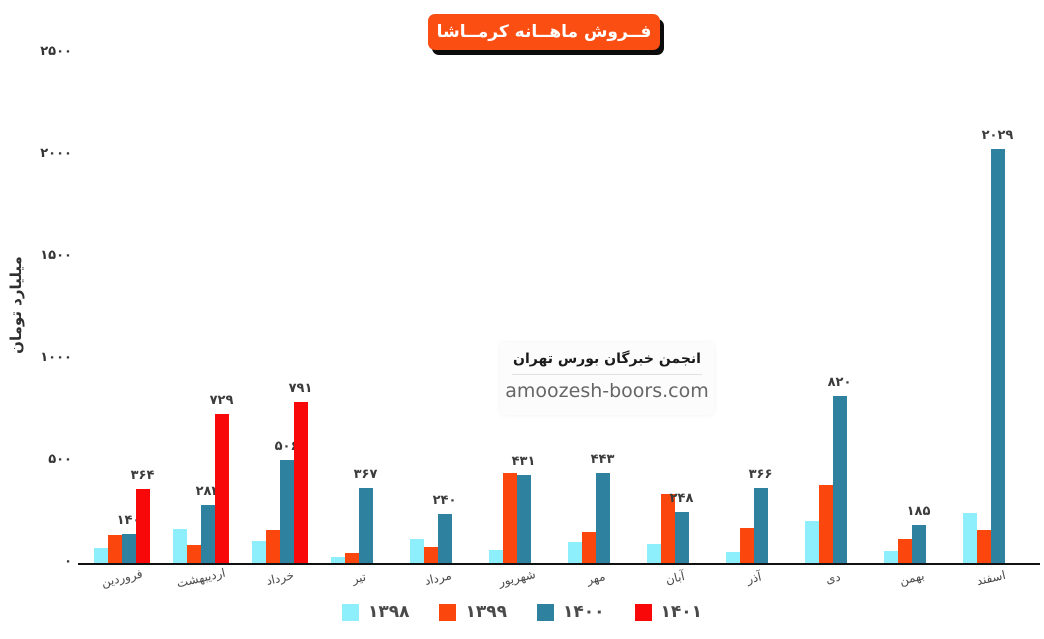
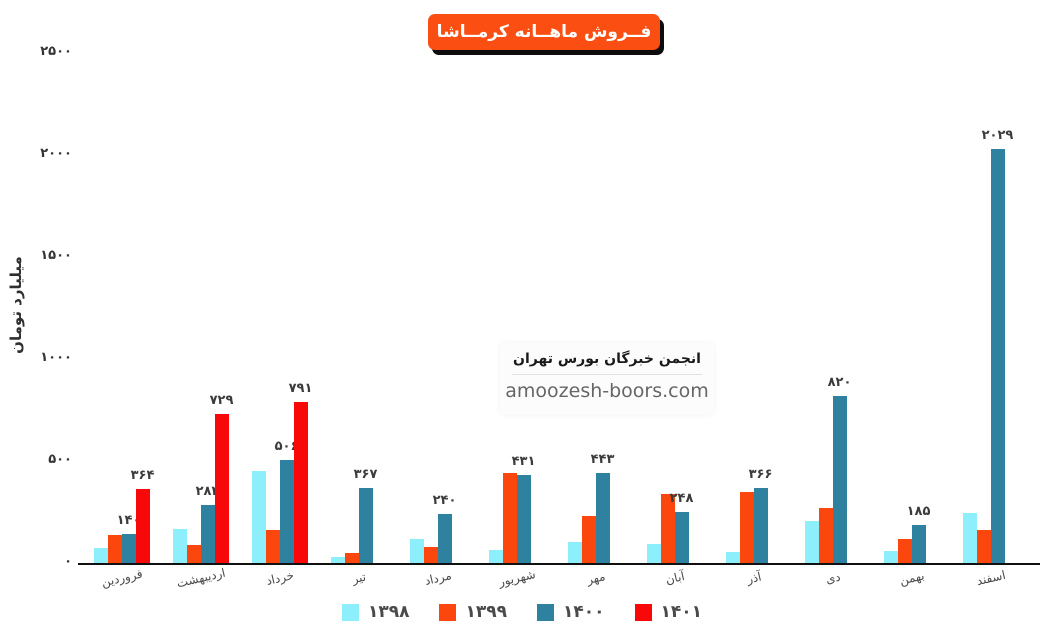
۱۳۹۸/خرداد: 110 -> 450
۱۳۹۹/مهر: 150 -> 230
۱۳۹۹/آذر: 170 -> 350
۱۳۹۹/دی: 380 -> 270
